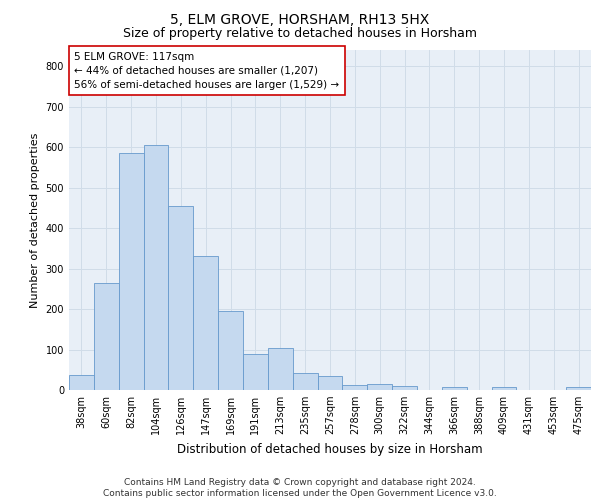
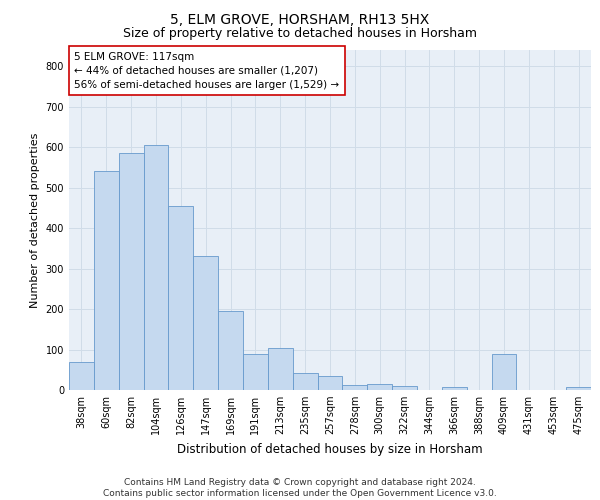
38sqm: 38 -> 70
60sqm: 265 -> 540
409sqm: 8 -> 90
